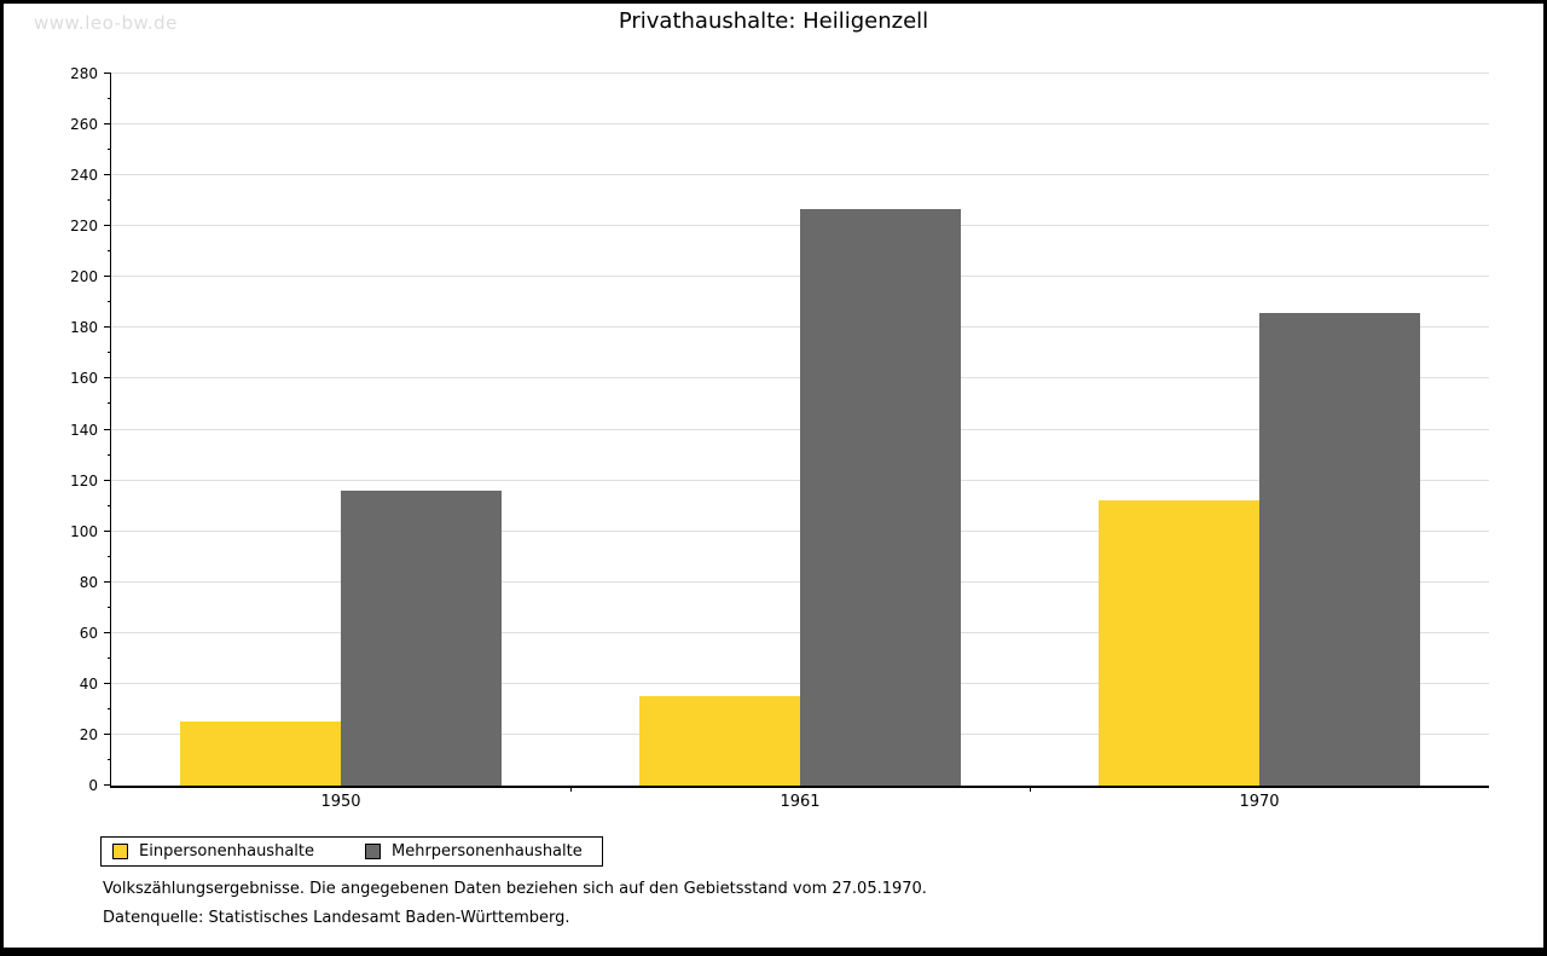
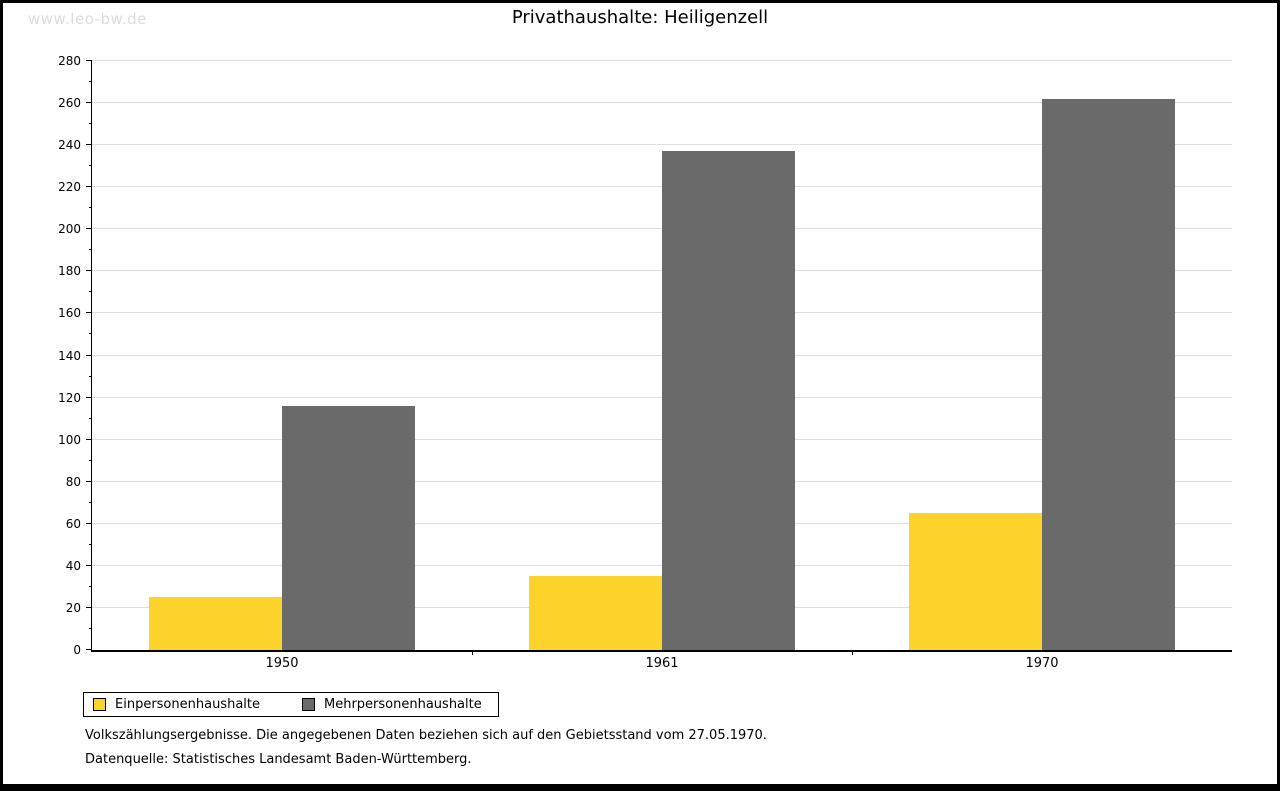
Mehrpersonenhaushalte/1961: 227 -> 237
Einpersonenhaushalte/1970: 112 -> 65
Mehrpersonenhaushalte/1970: 186 -> 262
